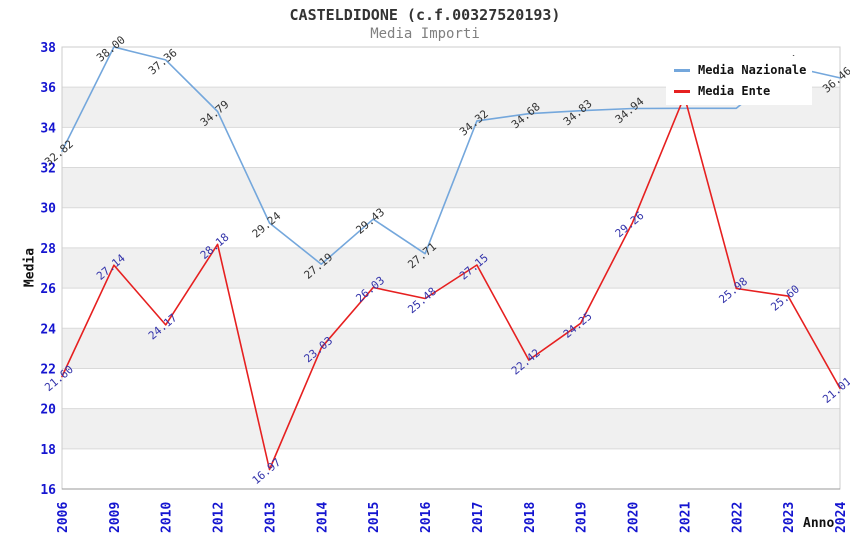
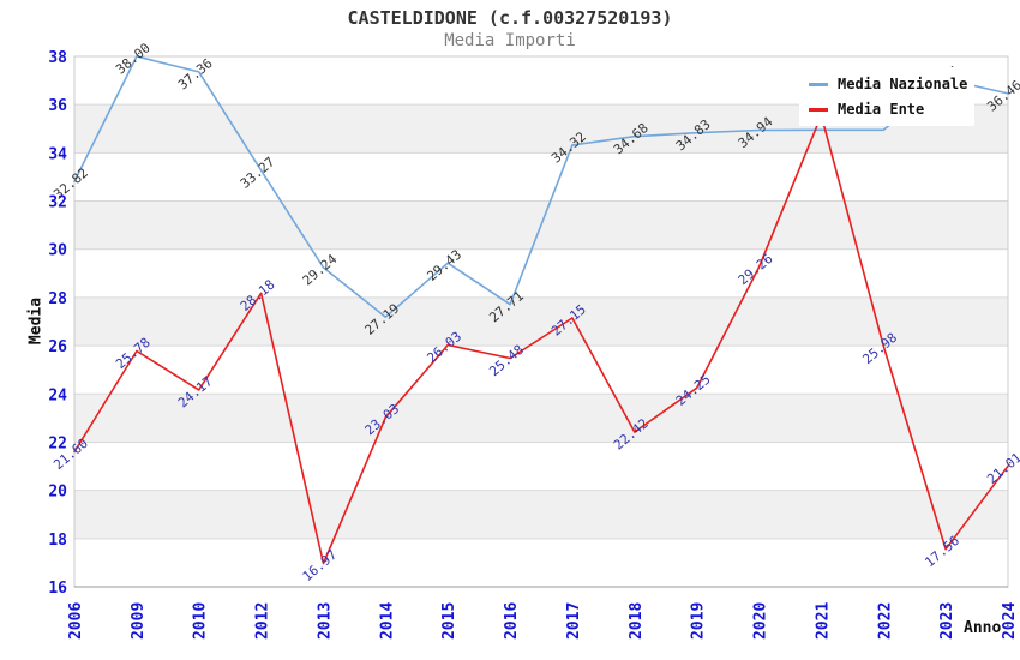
Media Ente/2009: 27.14 -> 25.78
Media Nazionale/2012: 34.79 -> 33.27
Media Ente/2023: 25.60 -> 17.56
